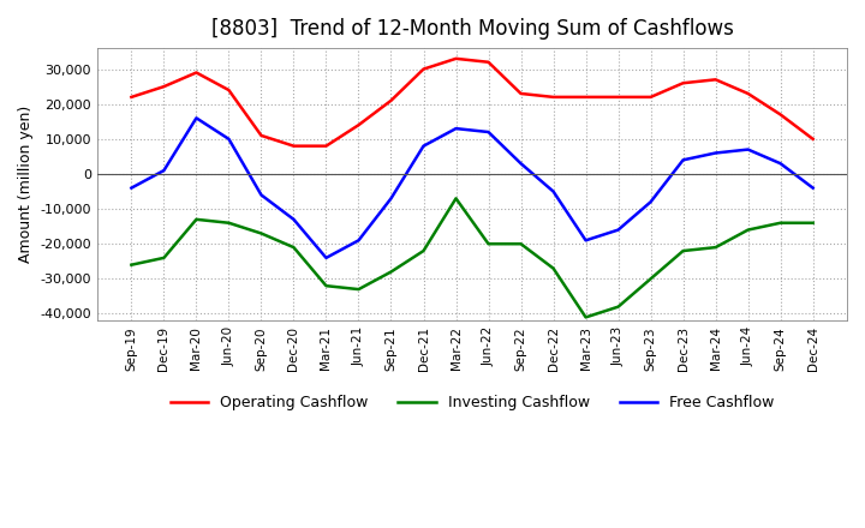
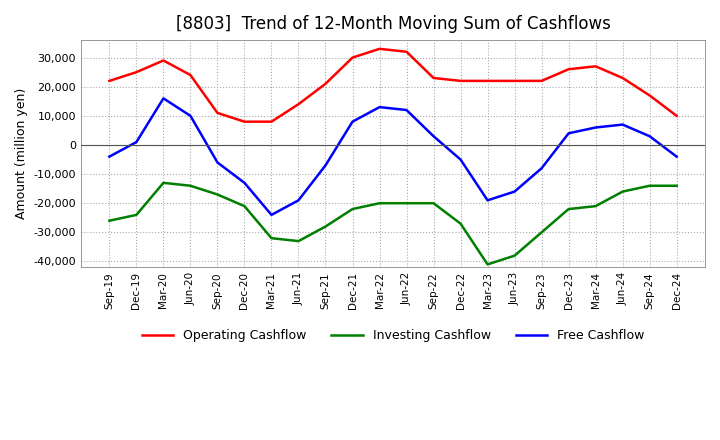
Investing Cashflow/Mar-22: -7,000 -> -20,000
